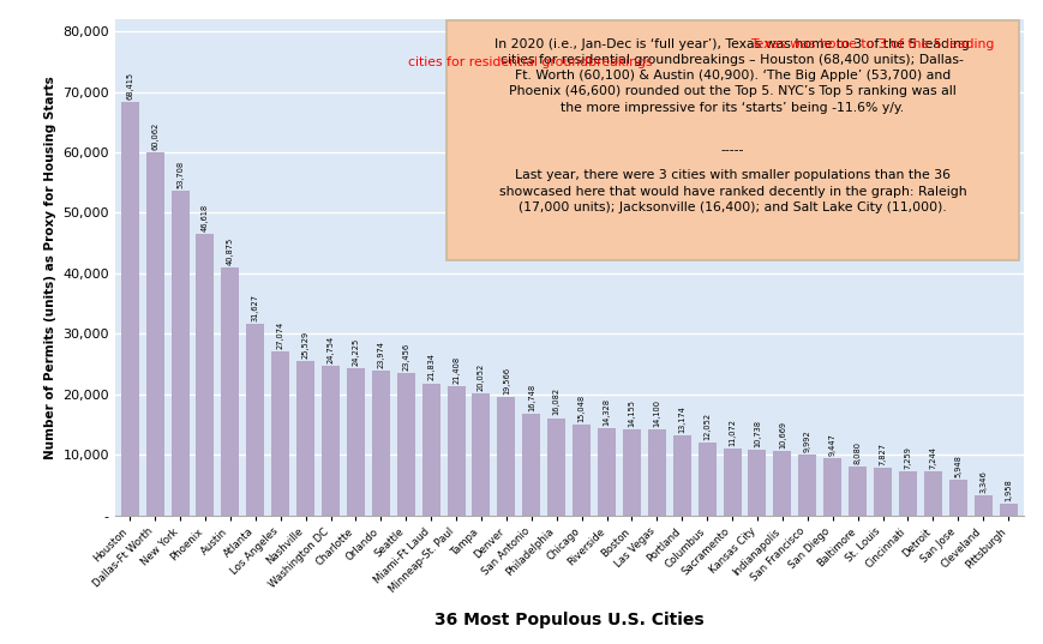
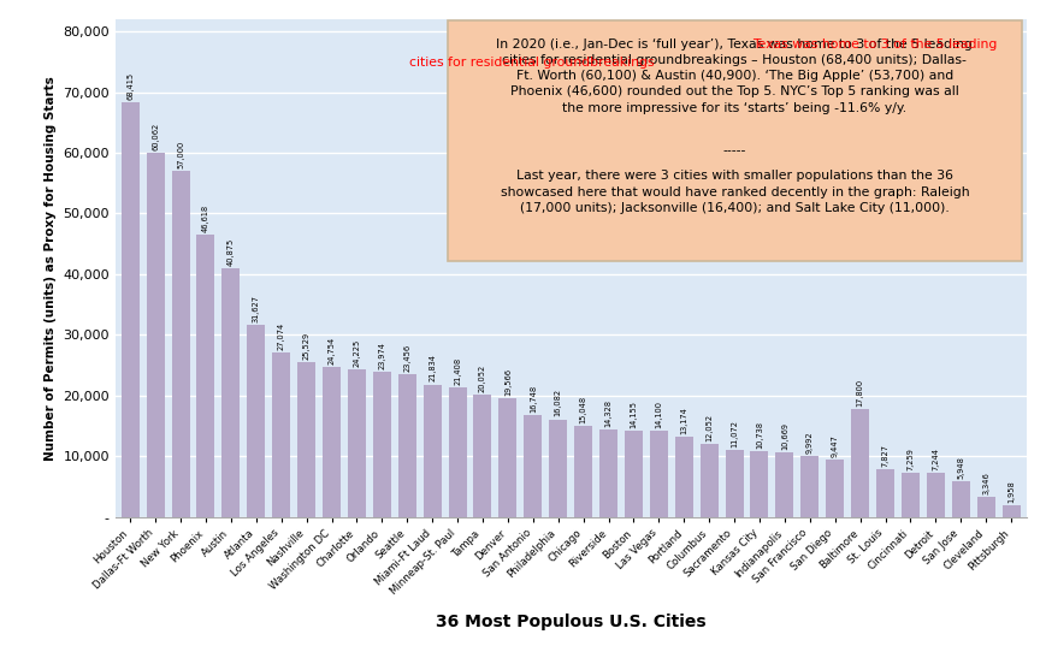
New York: 53,700 -> 57,000
Baltimore: 8,100 -> 17,800
